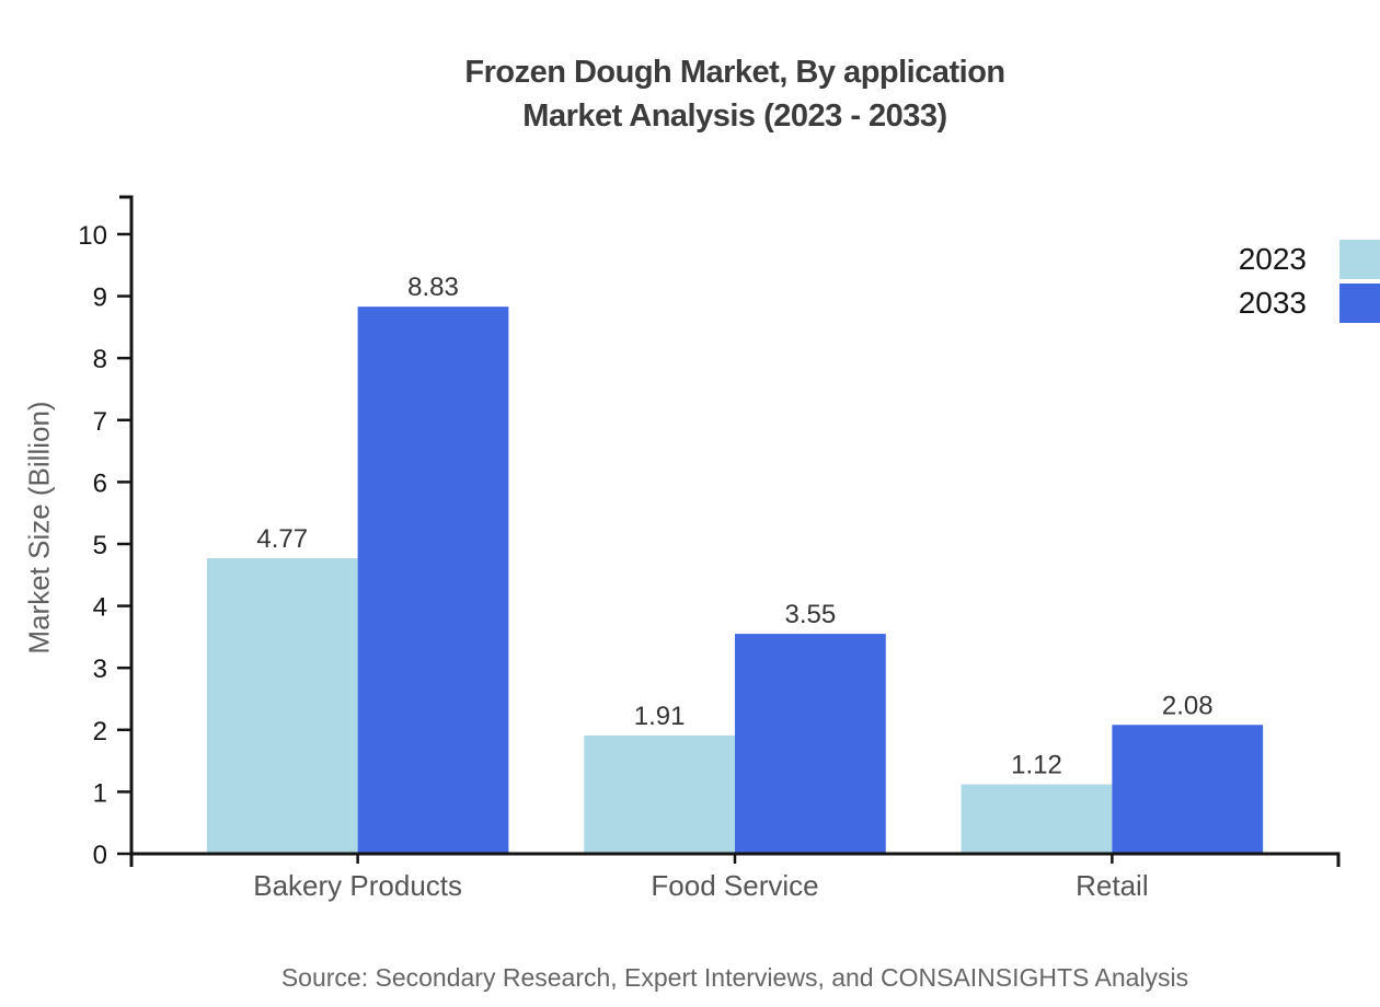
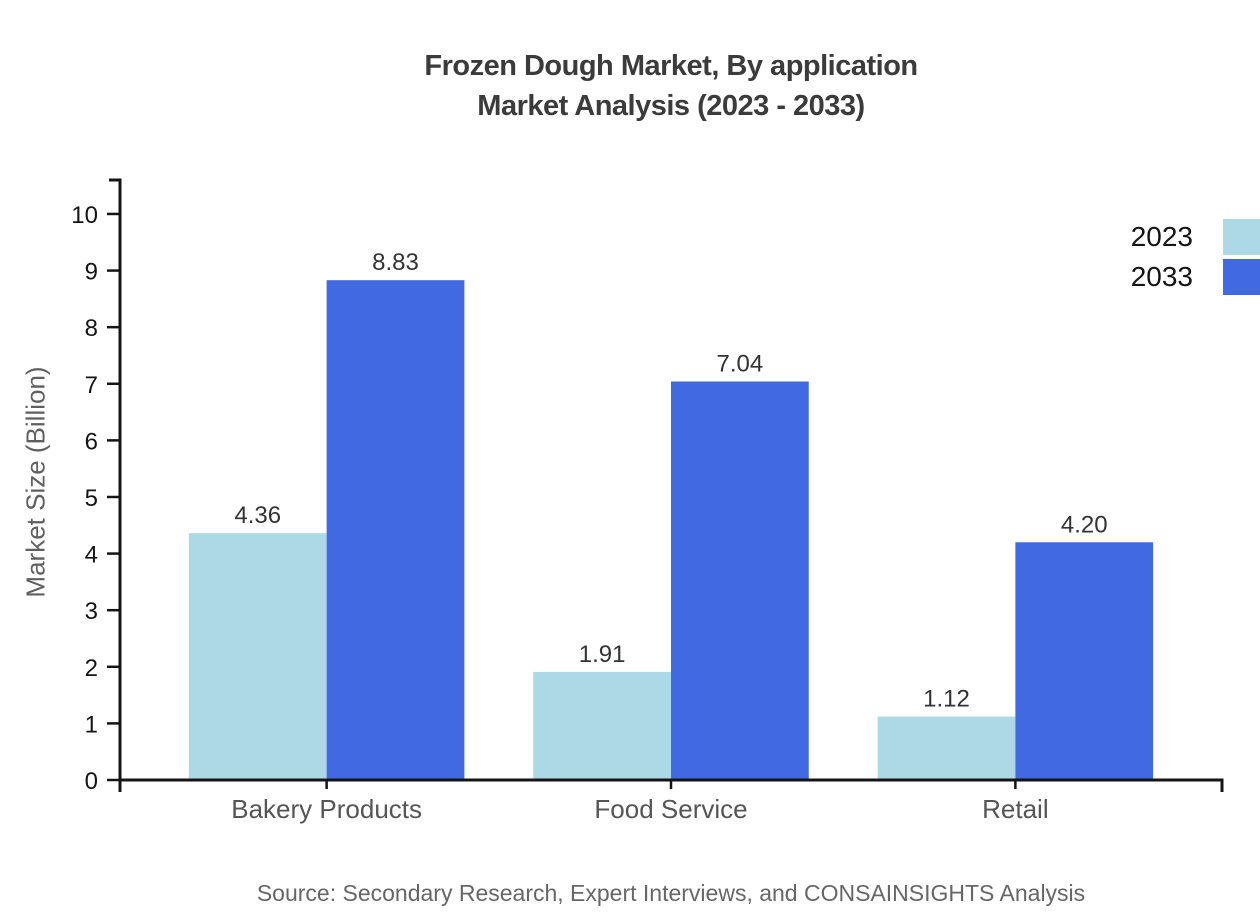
2023/Bakery Products: 4.77 -> 4.36
2033/Food Service: 3.55 -> 7.04
2033/Retail: 2.08 -> 4.20
